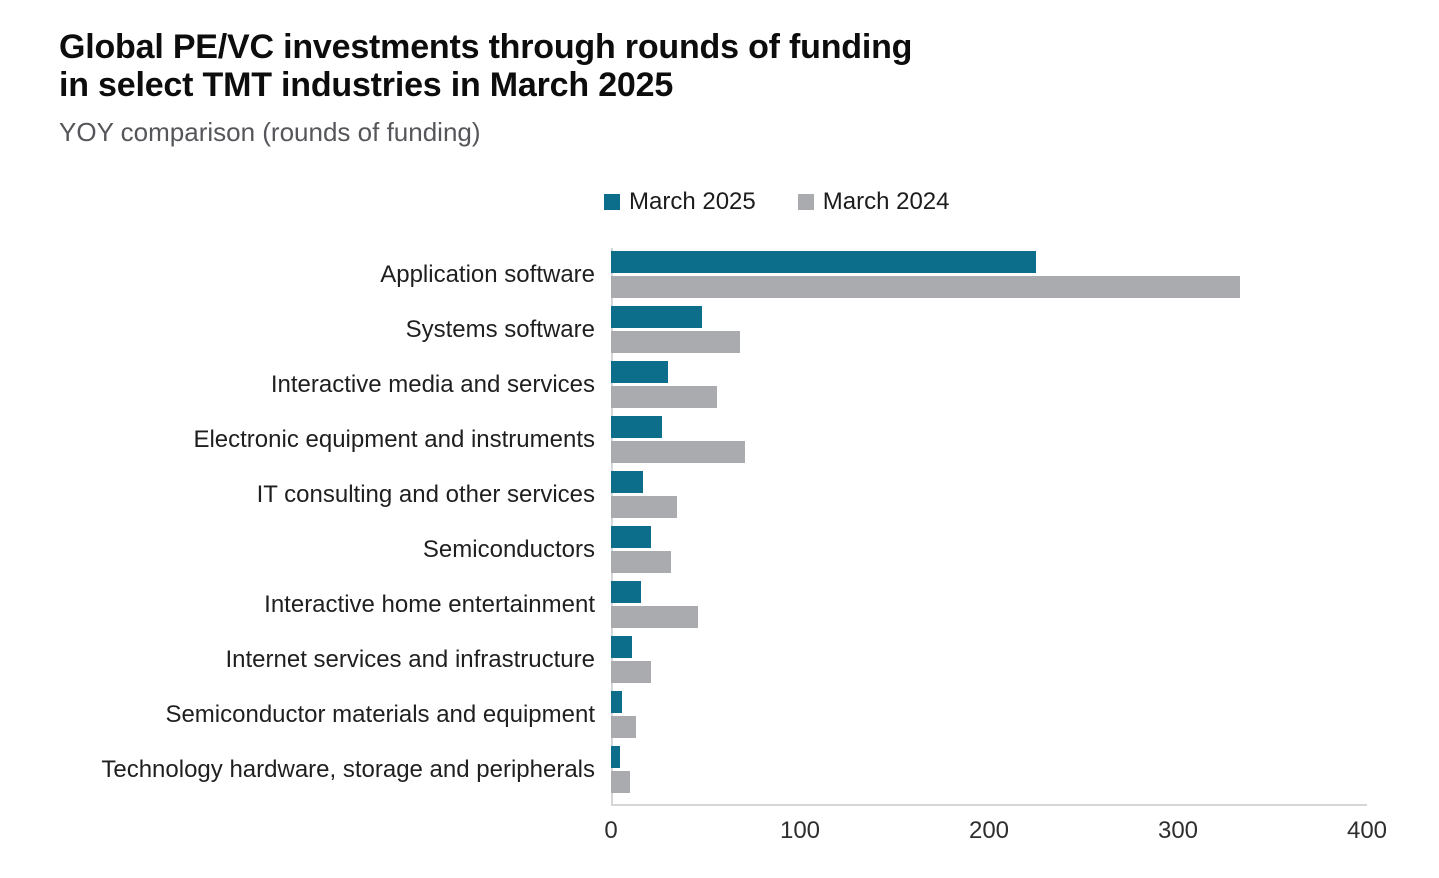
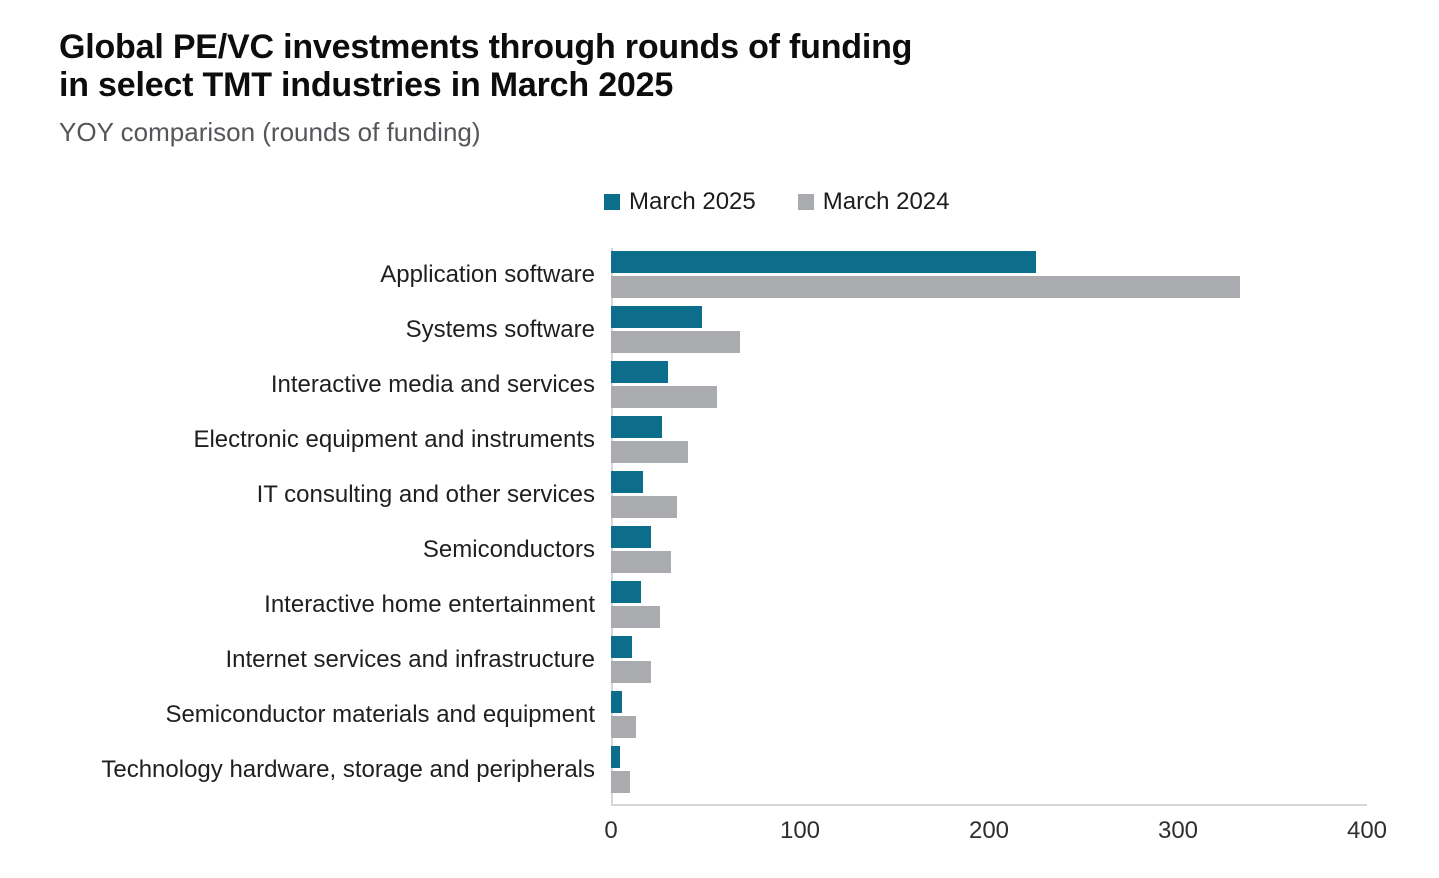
March 2024/Electronic equipment and instruments: 71 -> 41
March 2024/Interactive home entertainment: 46 -> 26
